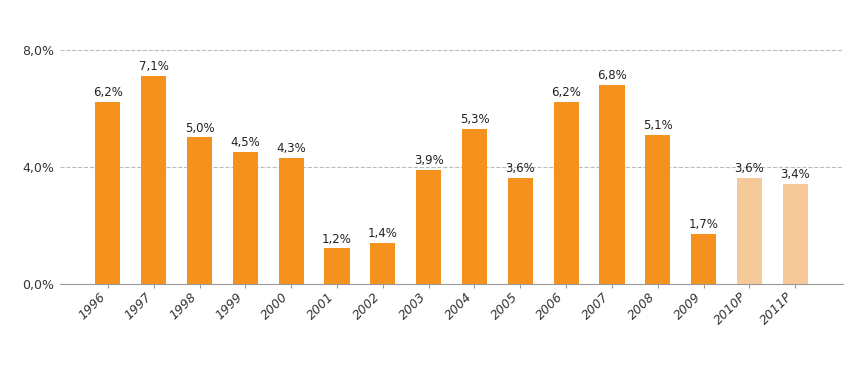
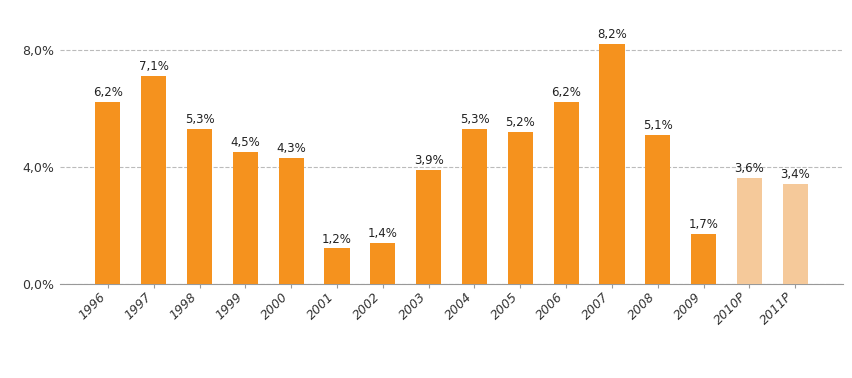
1998: 5,0% -> 5,3%
2005: 3,6% -> 5,2%
2007: 6,8% -> 8,2%
